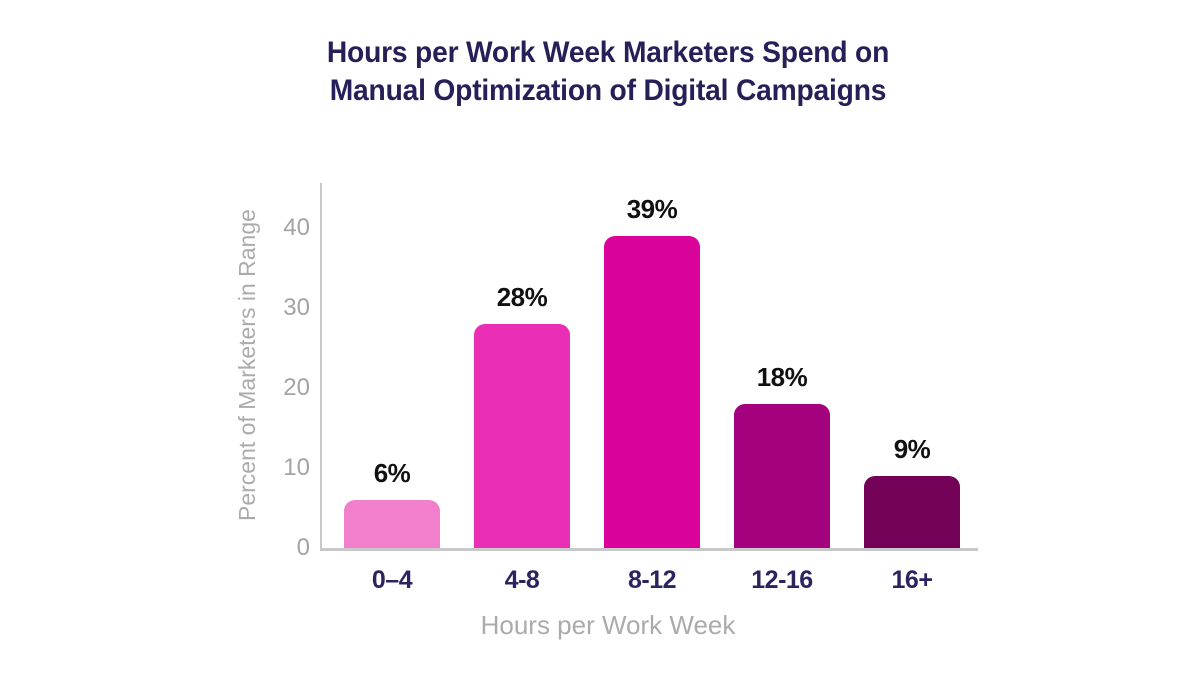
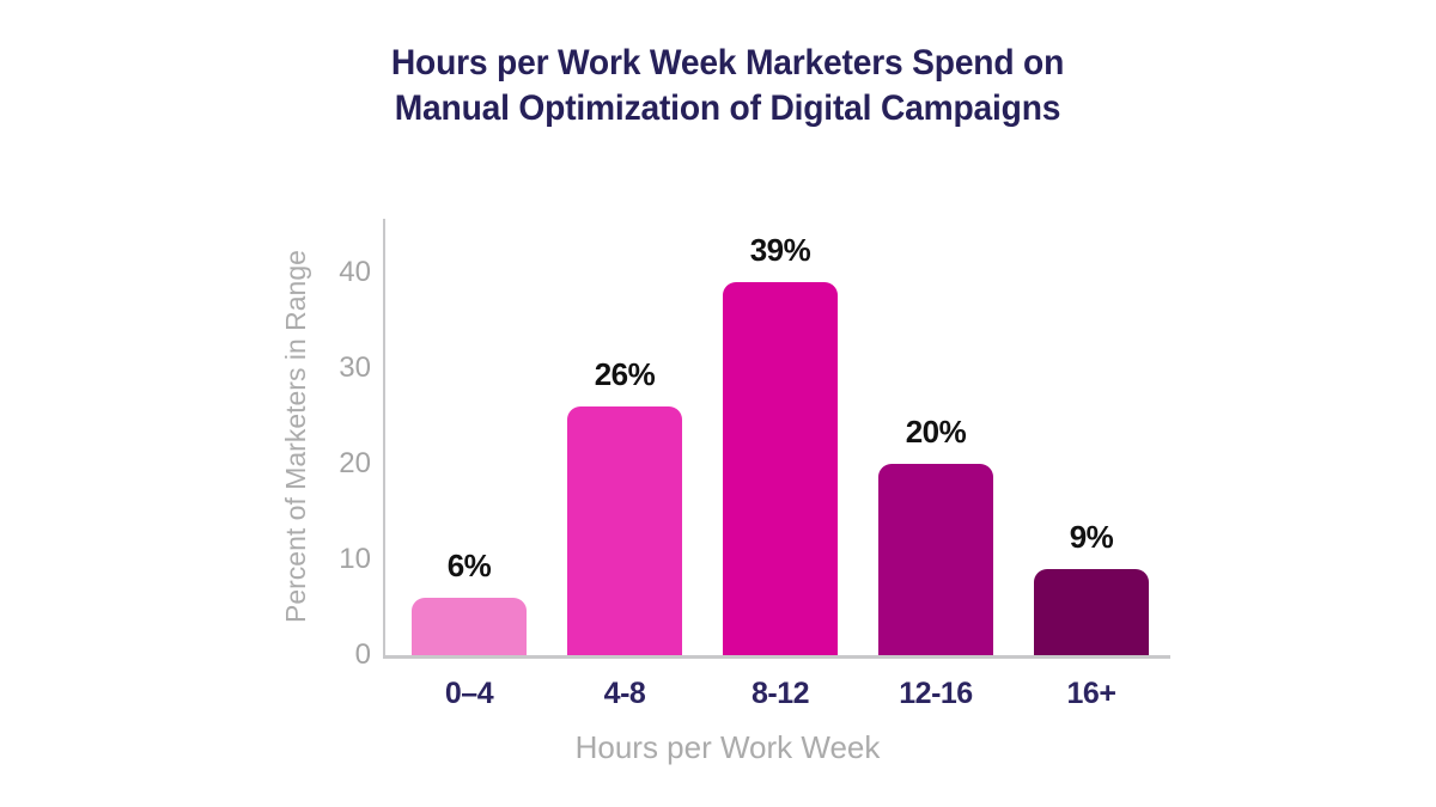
4-8: 28% -> 26%
12-16: 18% -> 20%
